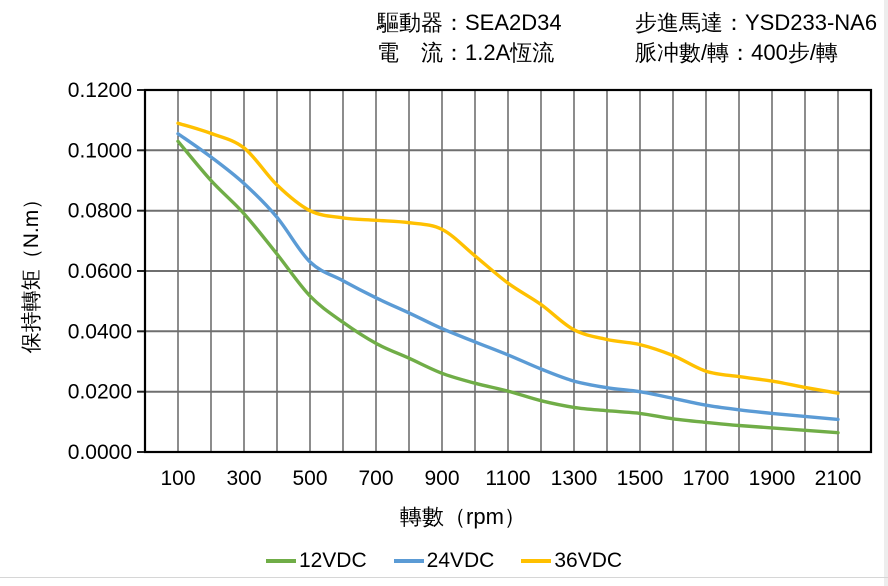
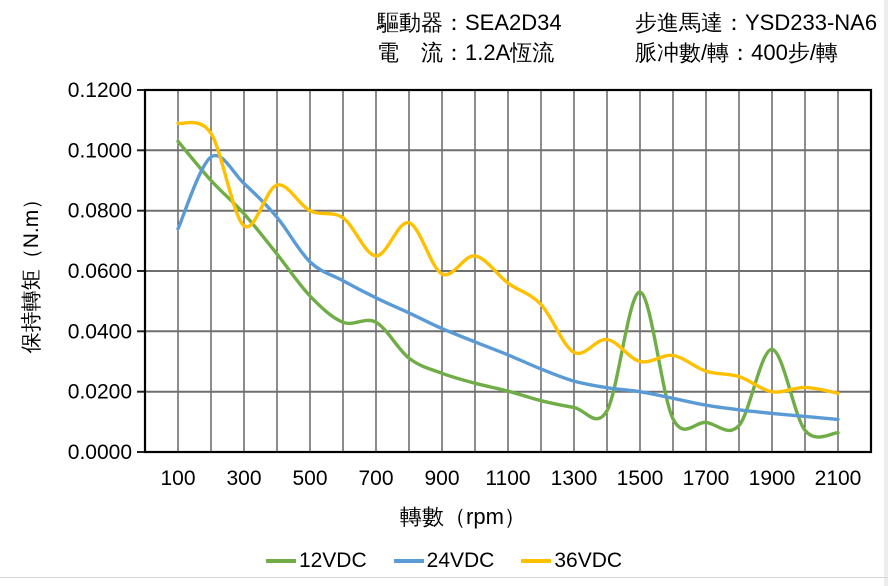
24VDC/100: 0.105 -> 0.074
36VDC/300: 0.101 -> 0.075
12VDC/700: 0.036 -> 0.043
36VDC/700: 0.077 -> 0.065
36VDC/900: 0.074 -> 0.059
36VDC/1300: 0.041 -> 0.033
12VDC/1500: 0.013 -> 0.053
36VDC/1500: 0.036 -> 0.030
12VDC/1900: 0.008 -> 0.034
36VDC/1900: 0.024 -> 0.020
